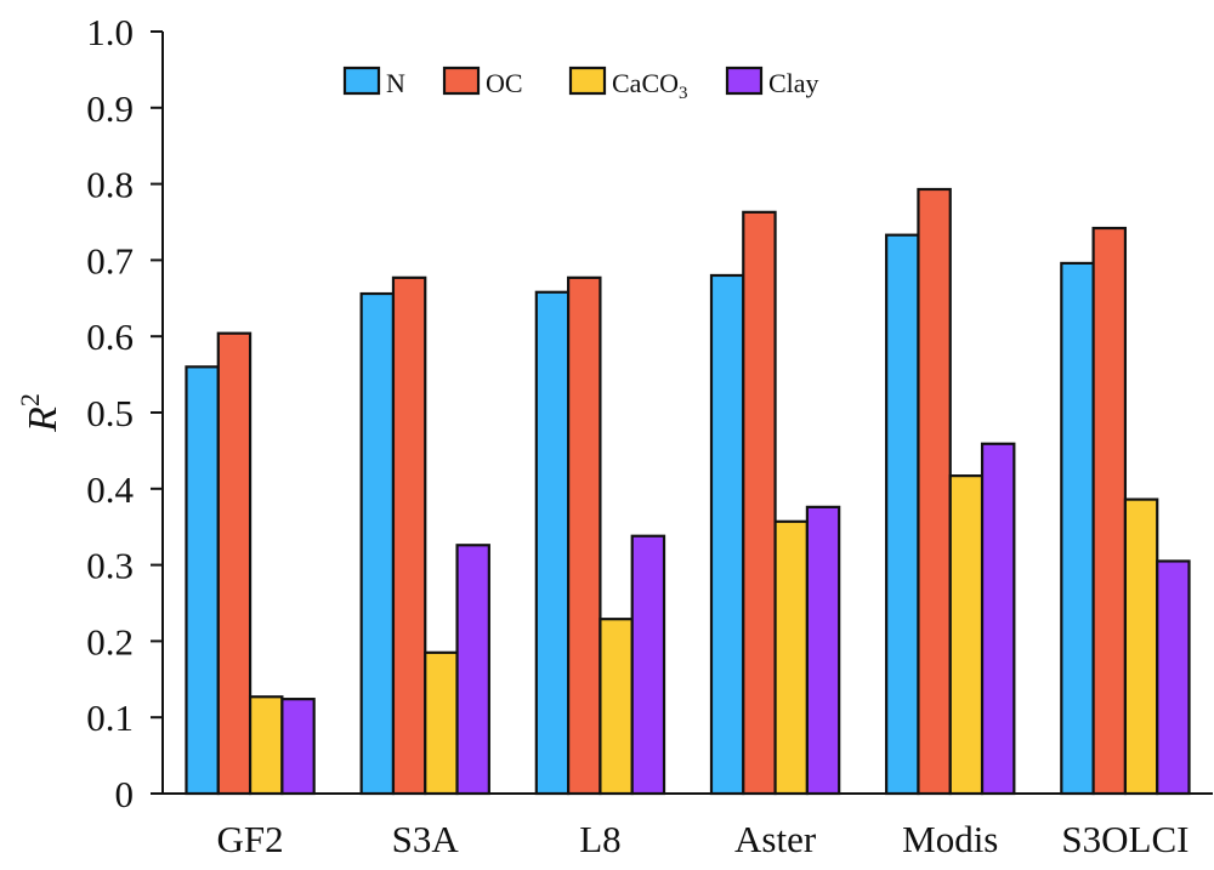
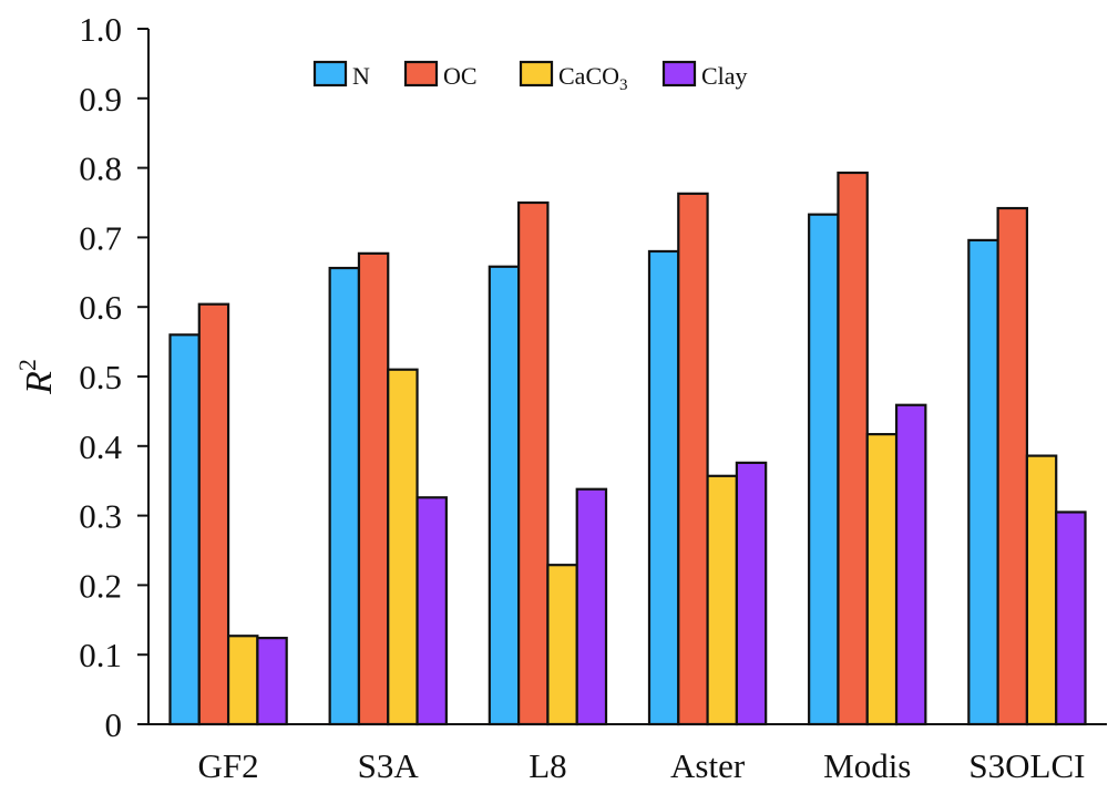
CaCO3/S3A: 0.18 -> 0.51
OC/L8: 0.68 -> 0.75
